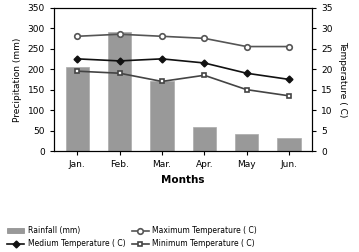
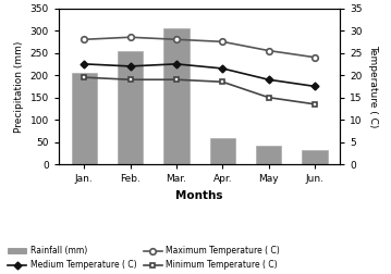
Rainfall (mm)/Feb.: 290 -> 255
Rainfall (mm)/Mar.: 170 -> 305
Minimum Temperature ( C)/Mar.: 17.0 -> 19.0
Maximum Temperature ( C)/Jun.: 25.5 -> 24.0
